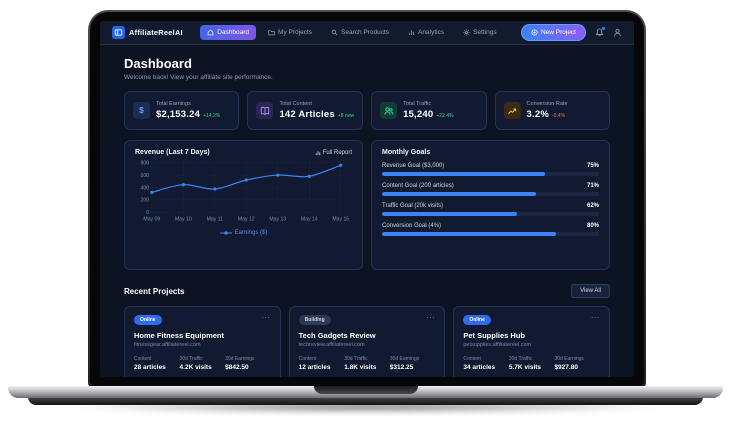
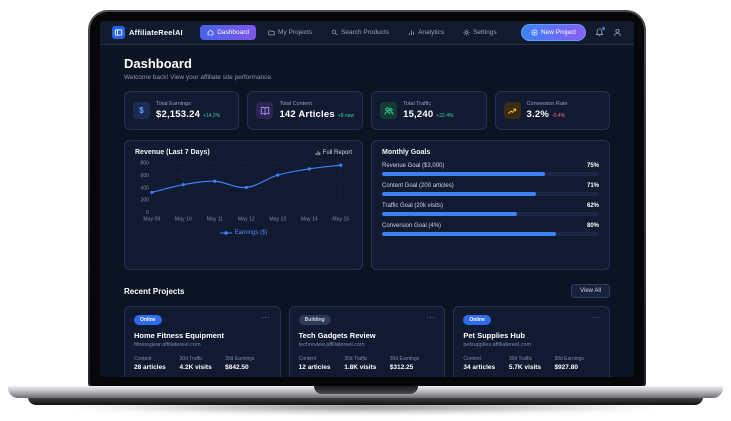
May 11: 400 -> 500
May 12: 500 -> 400
May 14: 600 -> 700
